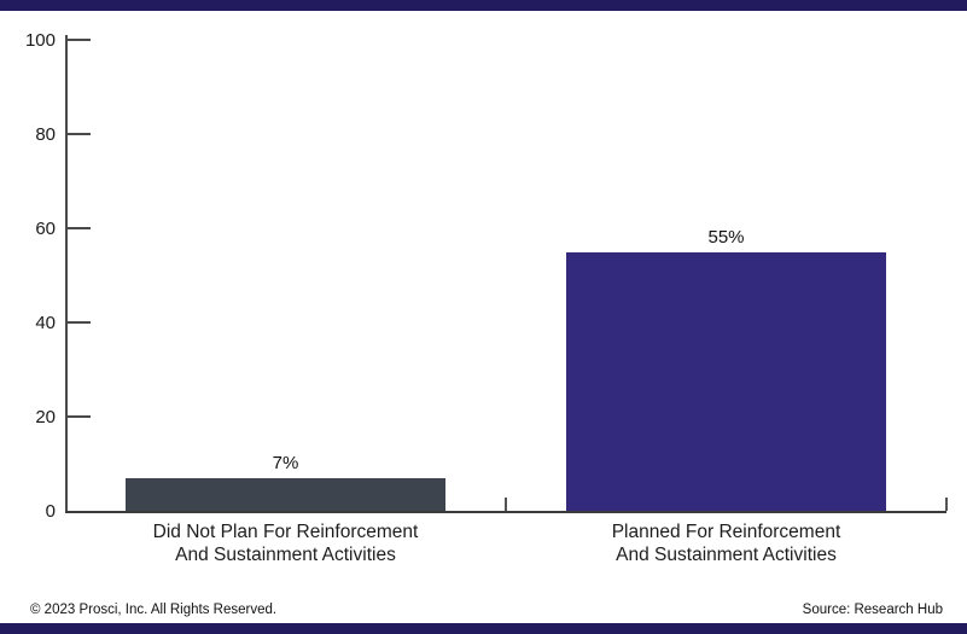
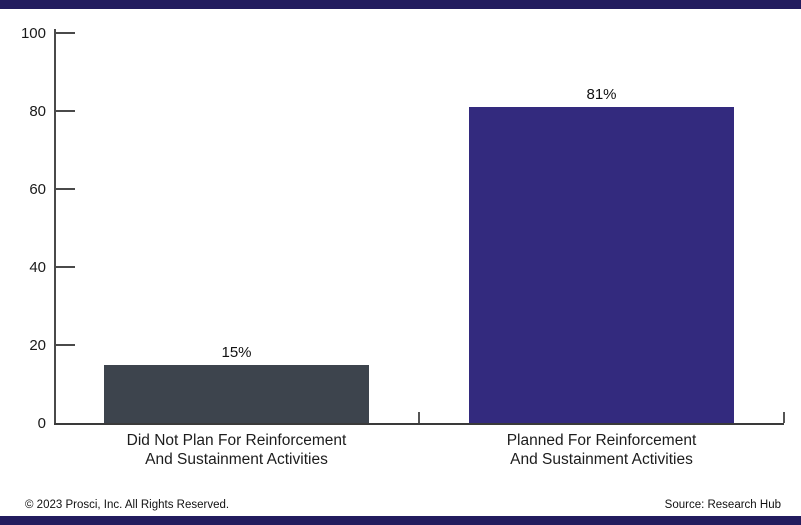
Did Not Plan For Reinforcement And Sustainment Activities: 7% -> 15%
Planned For Reinforcement And Sustainment Activities: 55% -> 81%
